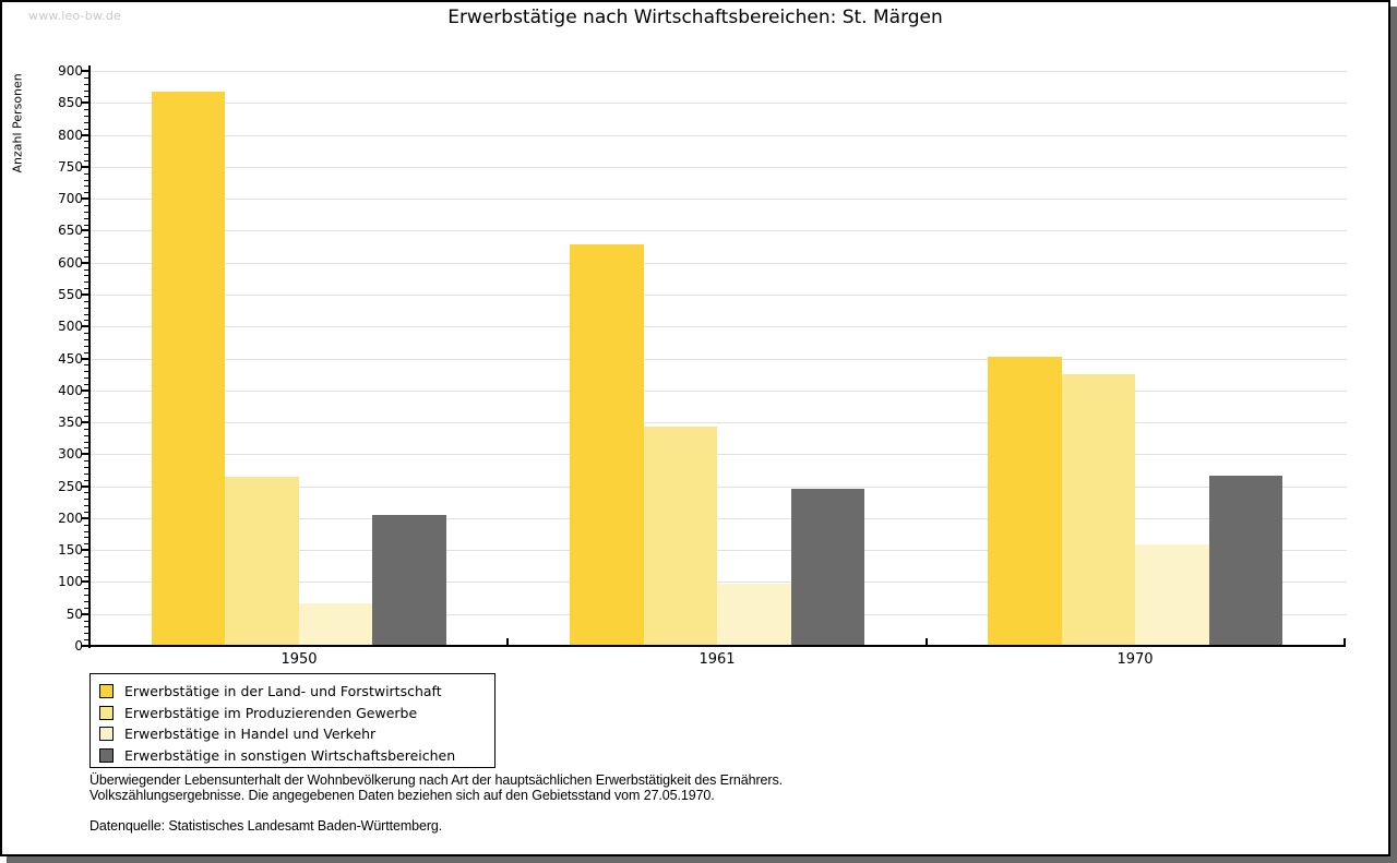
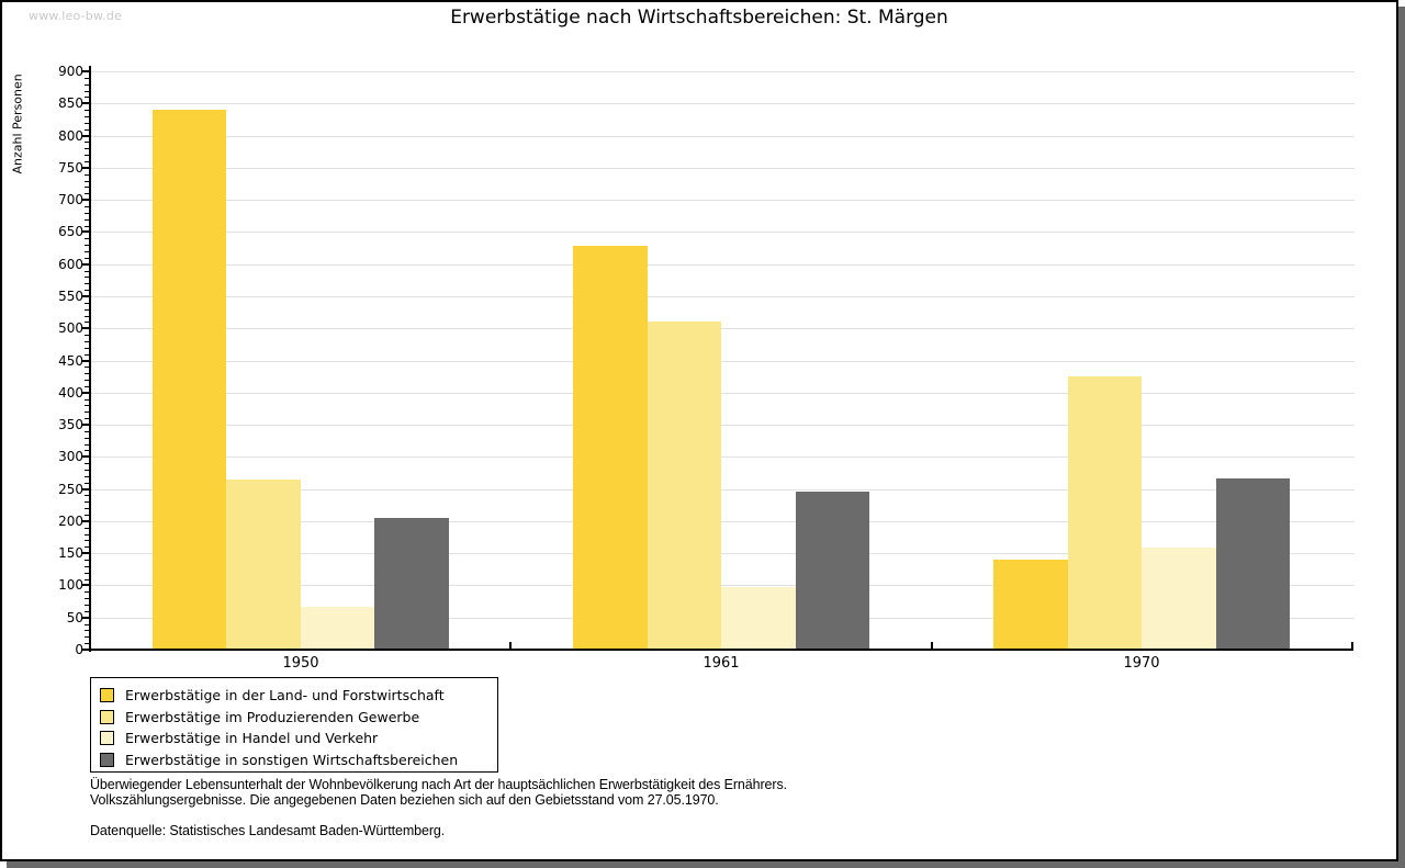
Erwerbstätige in der Land- und Forstwirtschaft/1950: 870 -> 840
Erwerbstätige im Produzierenden Gewerbe/1961: 340 -> 510
Erwerbstätige in der Land- und Forstwirtschaft/1970: 450 -> 140
